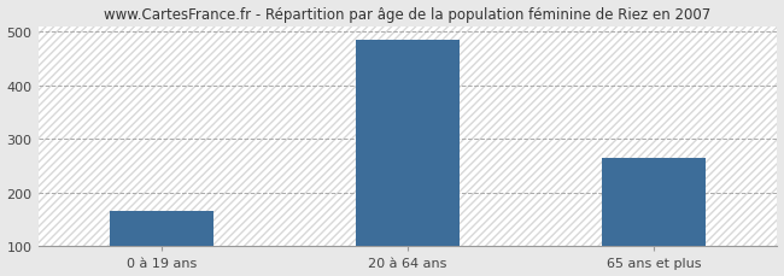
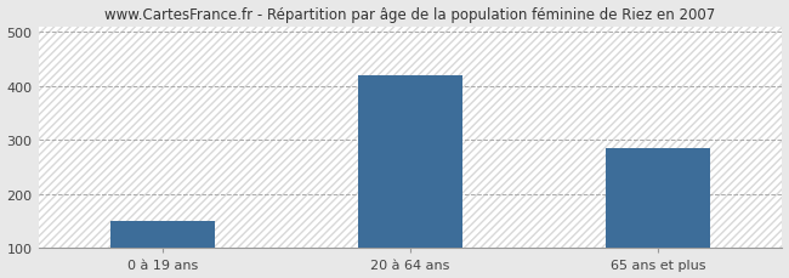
0 à 19 ans: 165 -> 150
20 à 64 ans: 484 -> 420
65 ans et plus: 265 -> 285
